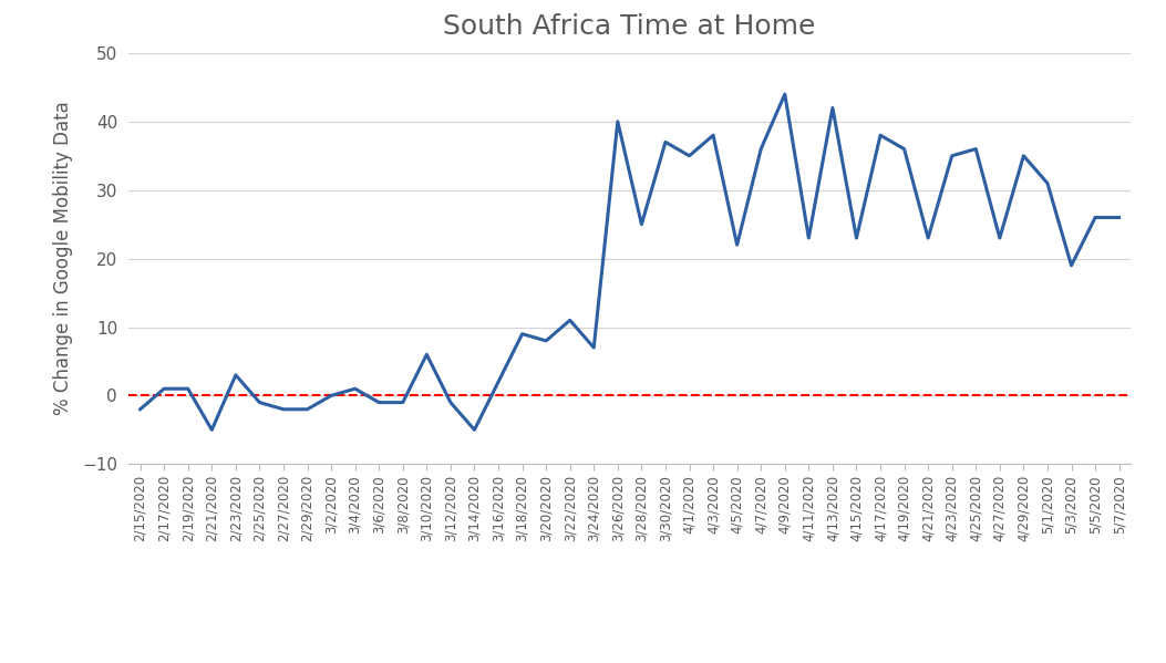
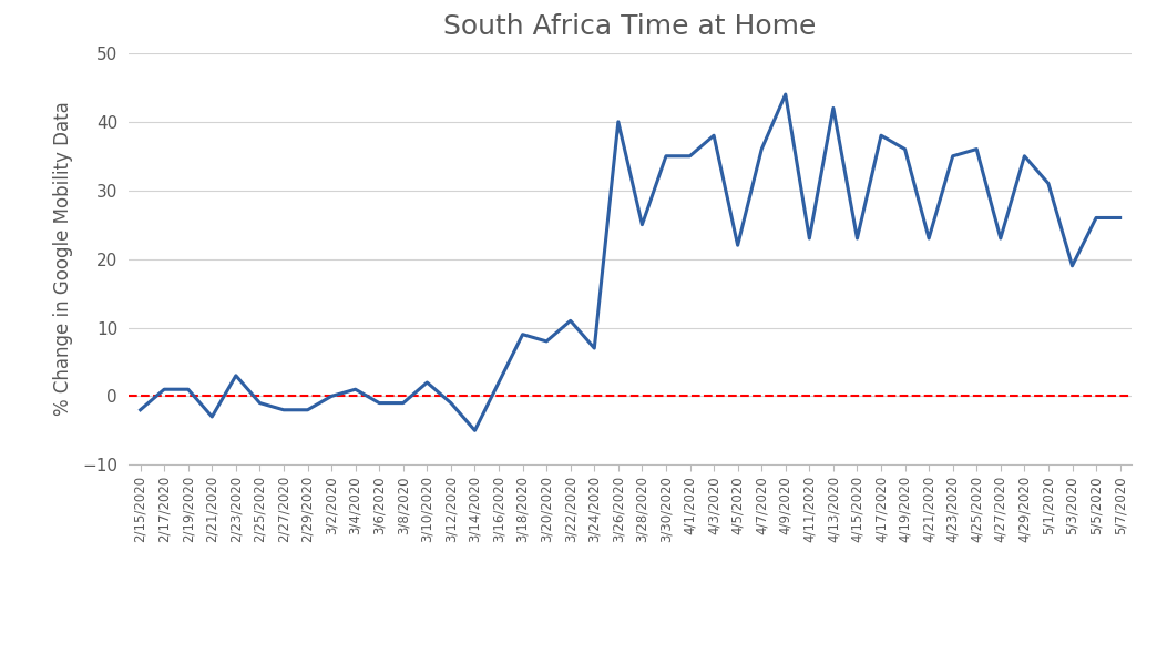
2/21/2020: -5 -> -3
3/10/2020: 6 -> 2
3/30/2020: 37 -> 35
